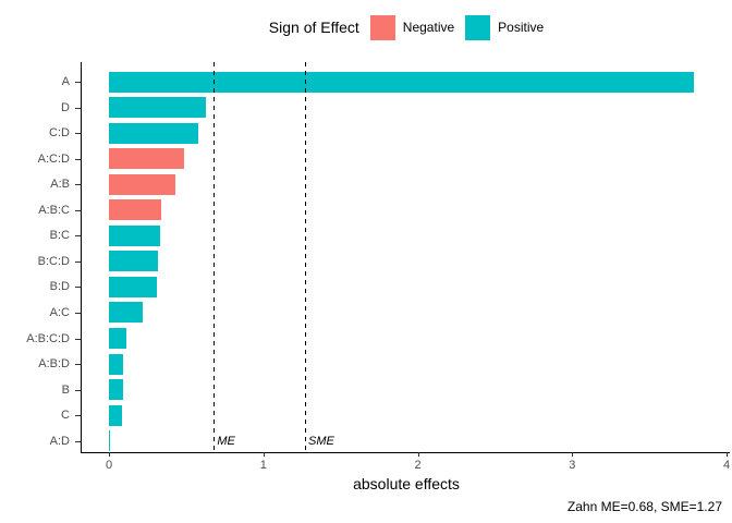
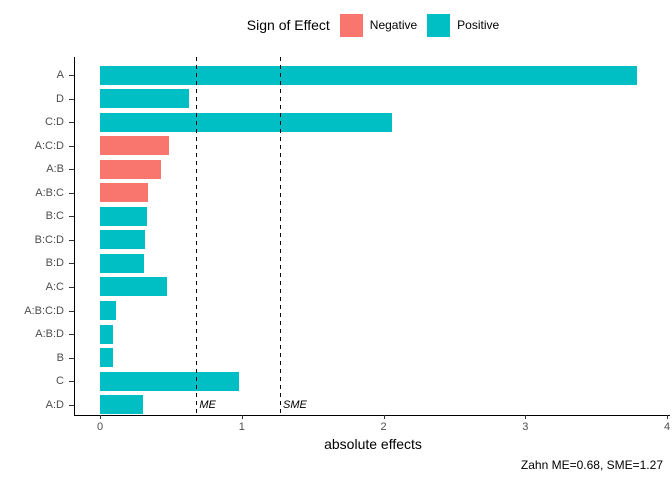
C:D: 0.58 -> 2.06
A:C: 0.22 -> 0.47
C: 0.09 -> 0.98
A:D: 0.01 -> 0.30
